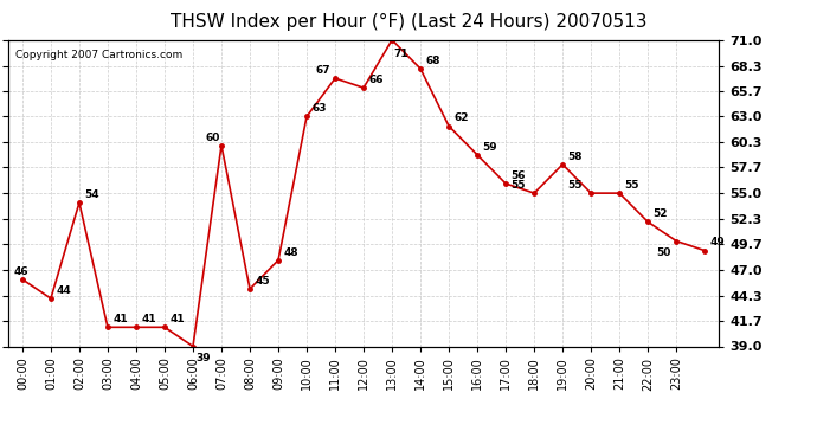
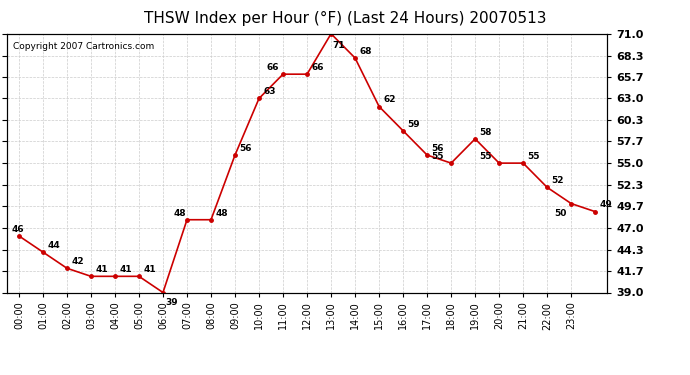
02:00: 54 -> 42
07:00: 60 -> 48
08:00: 45 -> 48
09:00: 48 -> 56
11:00: 67 -> 66
